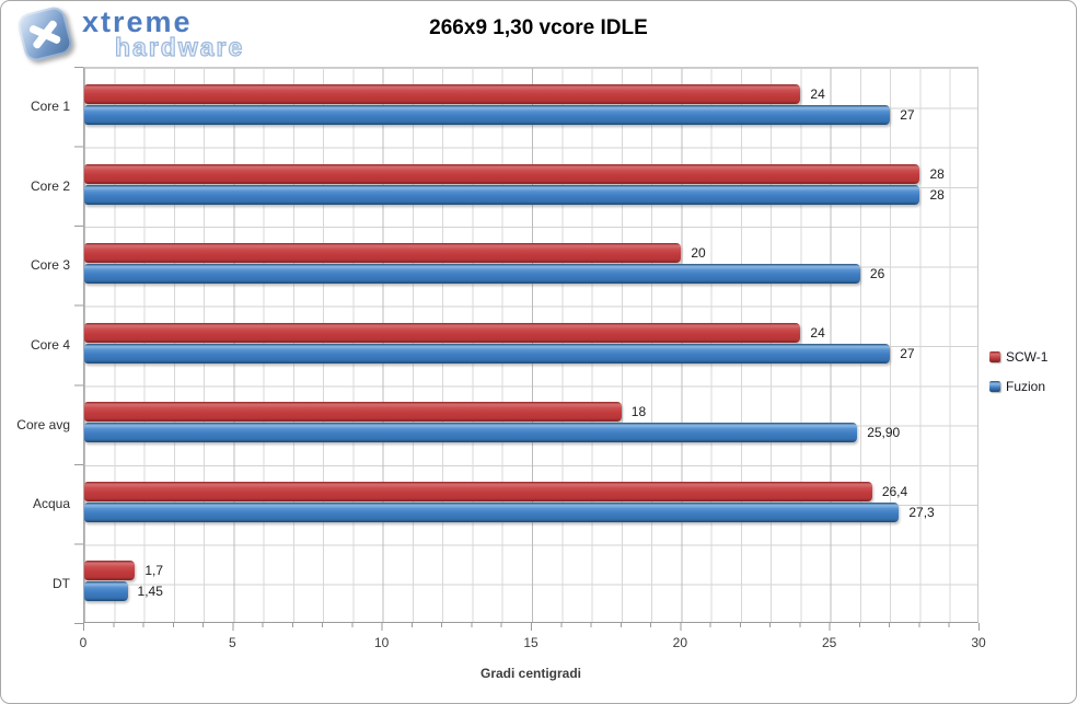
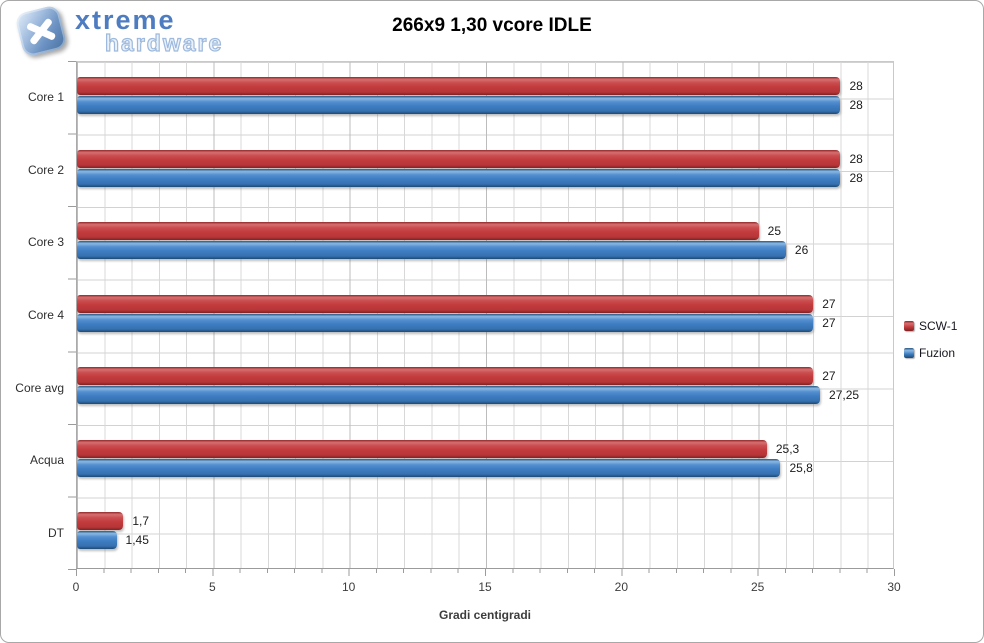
SCW-1/Core 1: 24 -> 28
Fuzion/Core 1: 27 -> 28
SCW-1/Core 3: 20 -> 25
SCW-1/Core 4: 24 -> 27
SCW-1/Core avg: 18 -> 27
Fuzion/Core avg: 25,90 -> 27,25
SCW-1/Acqua: 26,4 -> 25,3
Fuzion/Acqua: 27,3 -> 25,8
